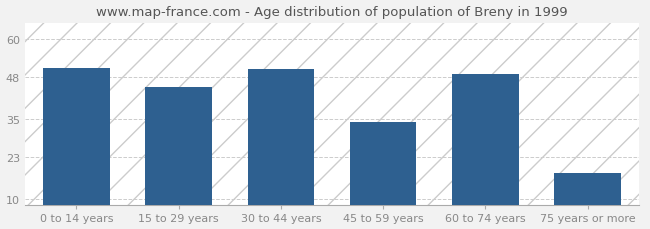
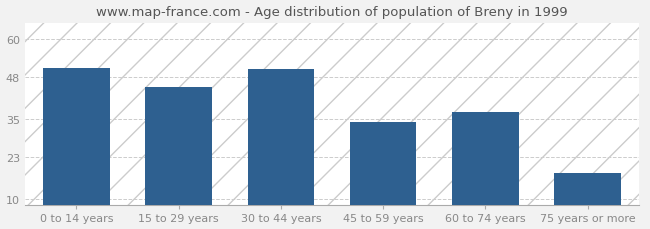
60 to 74 years: 49.0 -> 37.0
